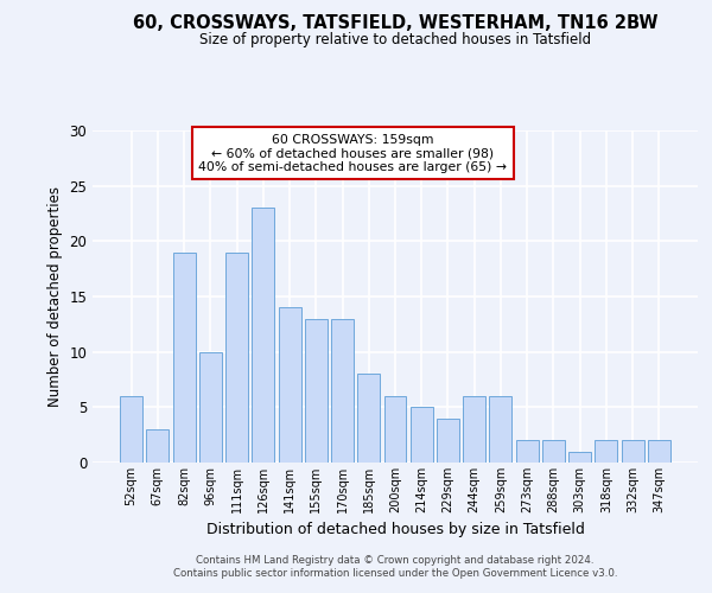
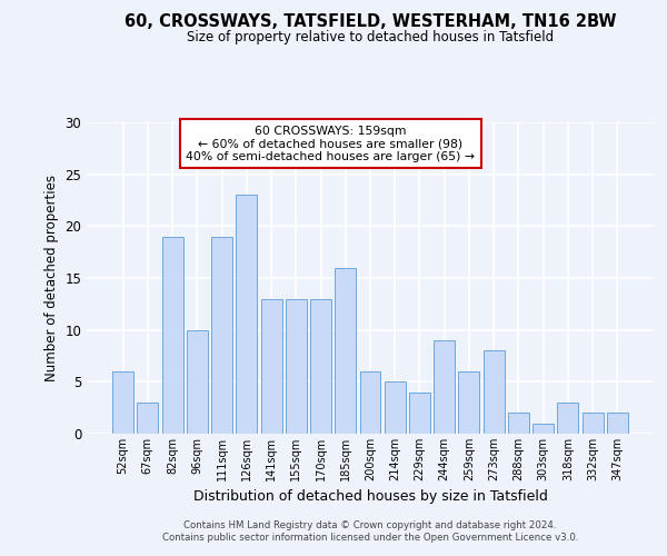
141sqm: 14 -> 13
185sqm: 8 -> 16
244sqm: 6 -> 9
273sqm: 2 -> 8
318sqm: 2 -> 3
